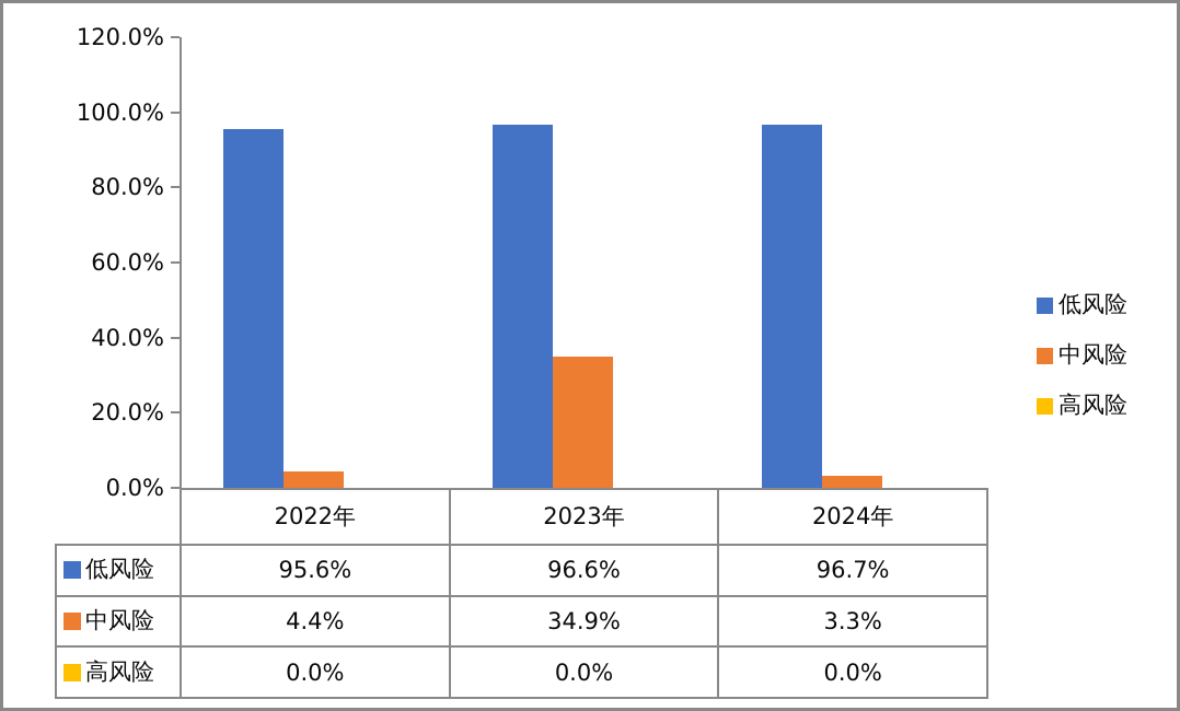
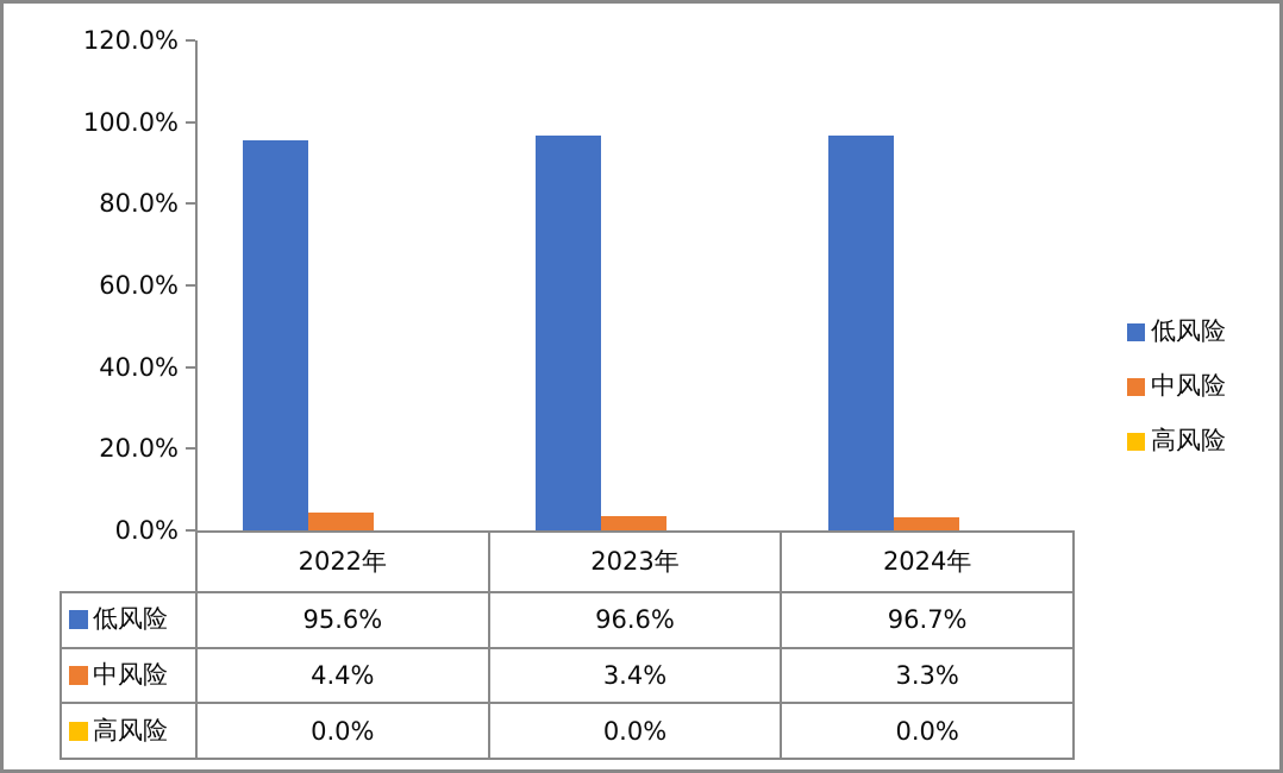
中风险/2023年: 34.9% -> 3.4%
